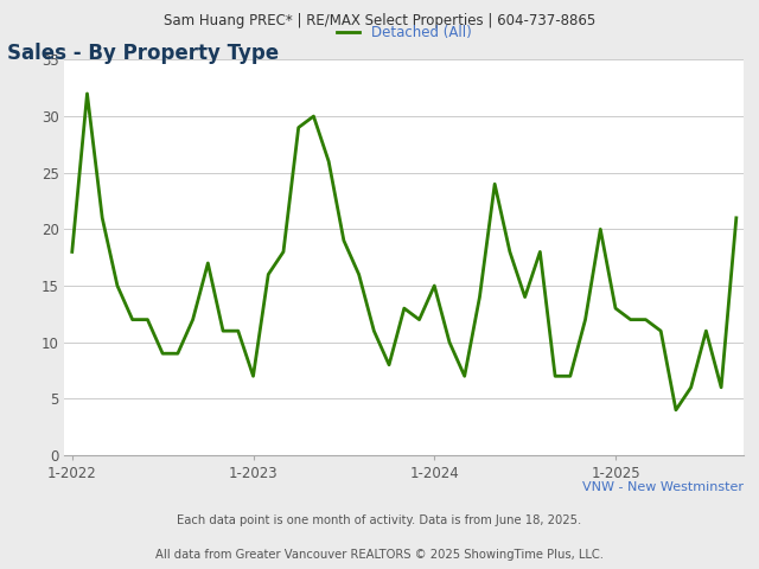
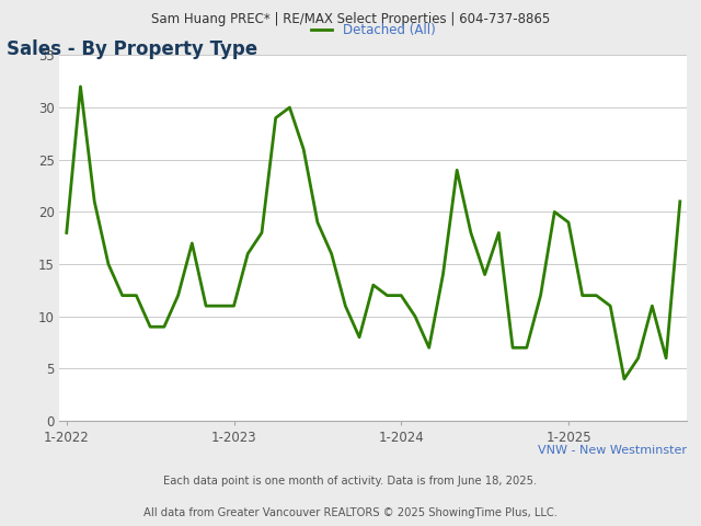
1-2023: 7 -> 11
1-2024: 15 -> 12
1-2025: 13 -> 19
